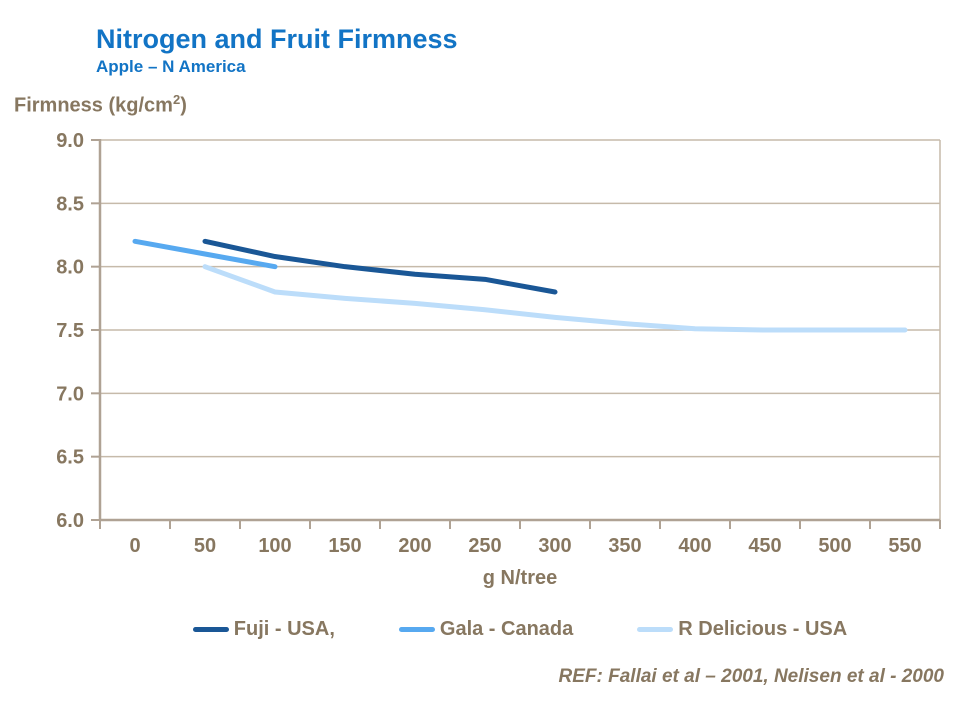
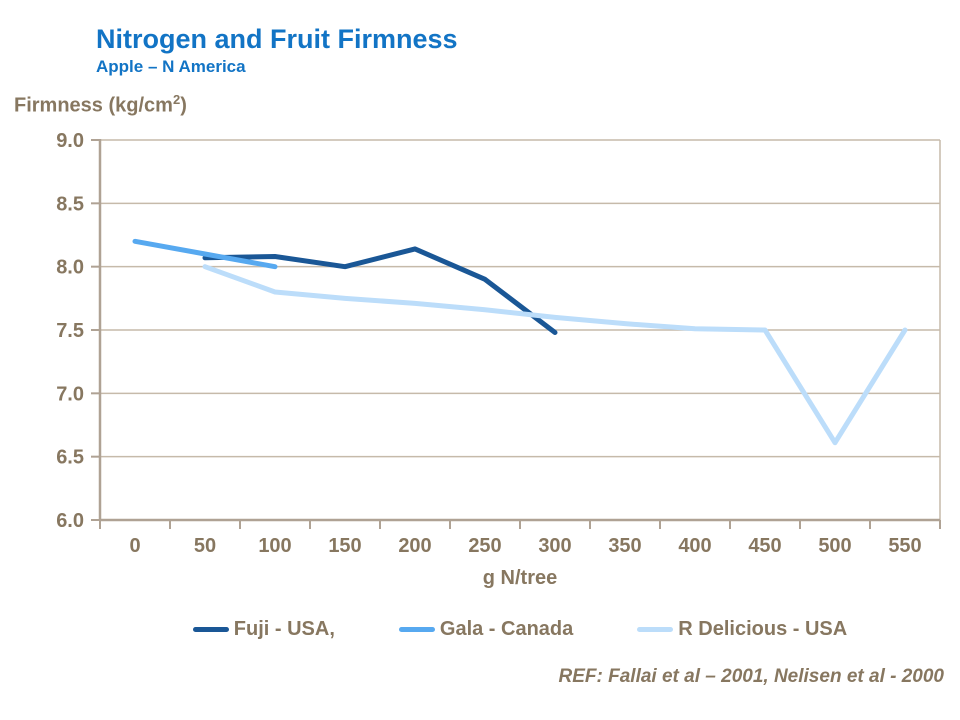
Fuji - USA,/50: 8.20 -> 8.07
Fuji - USA,/200: 7.94 -> 8.14
Fuji - USA,/300: 7.80 -> 7.48
R Delicious - USA/500: 7.50 -> 6.61
